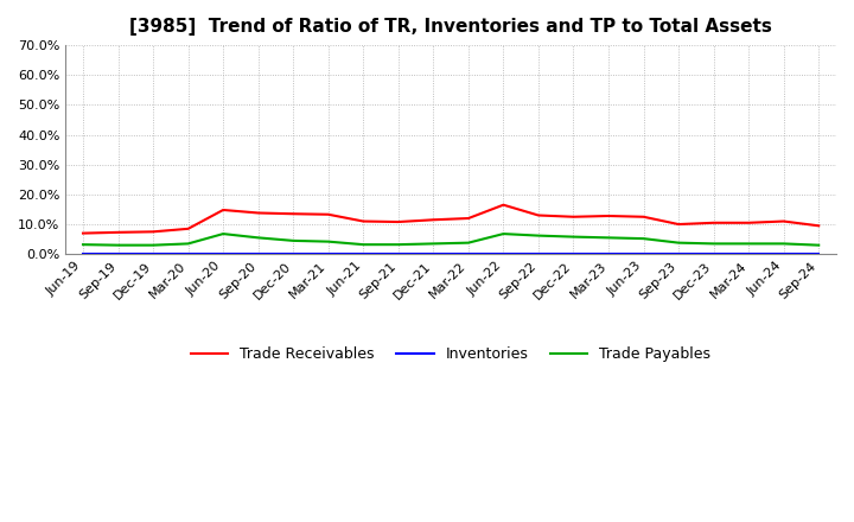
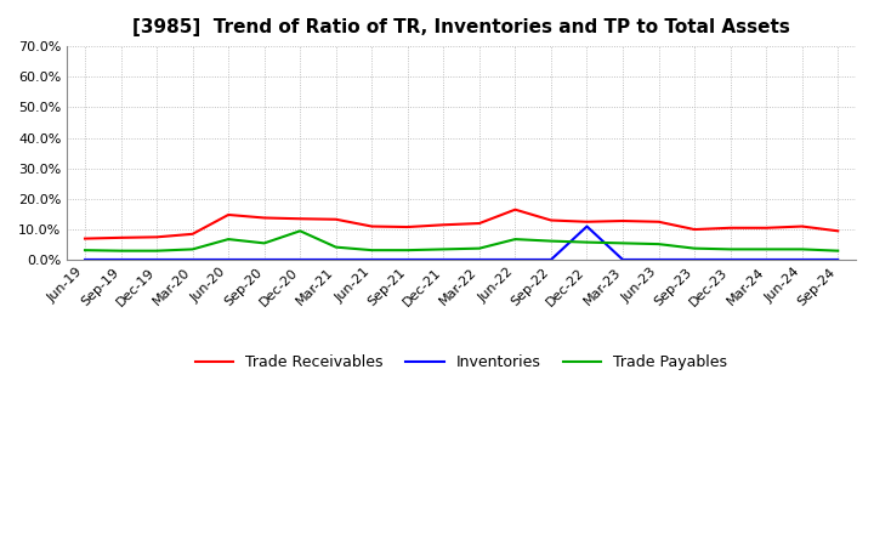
Trade Payables/Dec-20: 4.5% -> 9.5%
Inventories/Dec-22: 0.1% -> 11.0%
